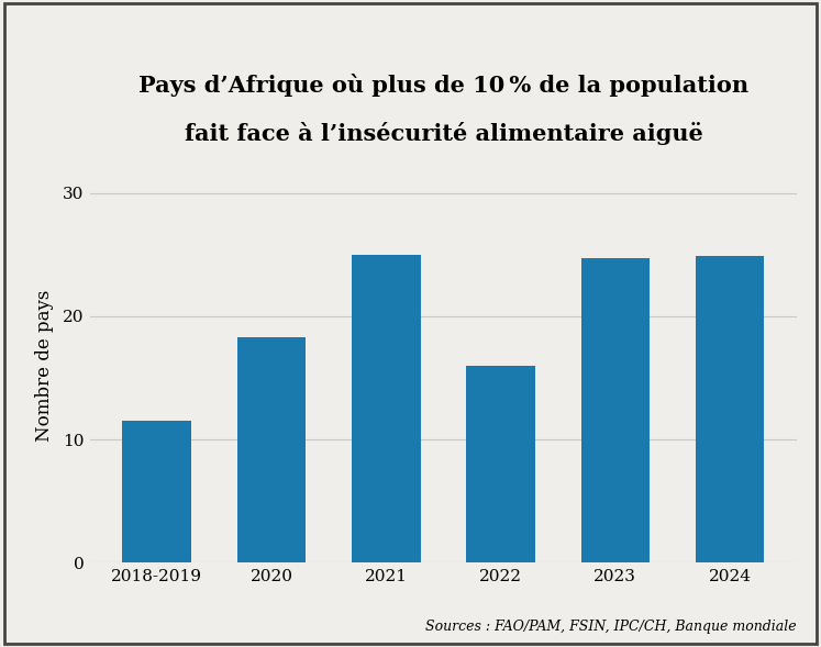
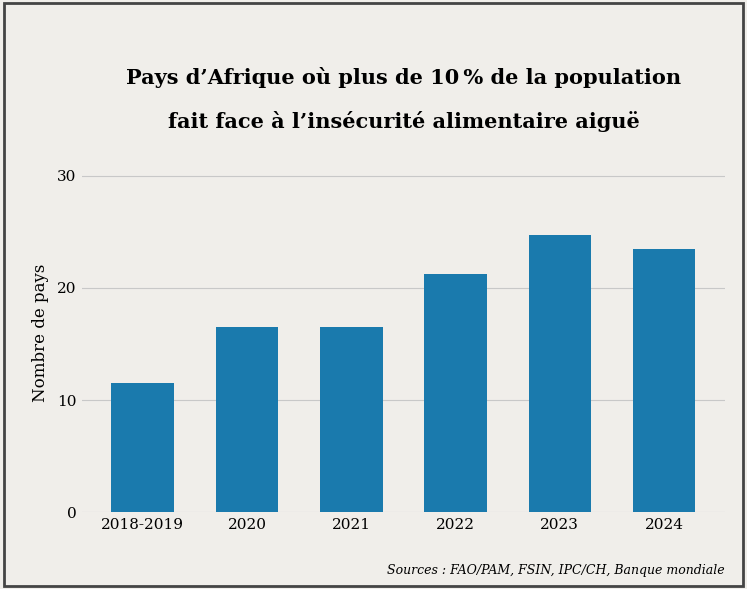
2020: 18.3 -> 16.5
2021: 25.0 -> 16.5
2022: 16.0 -> 21.2
2024: 24.9 -> 23.5
